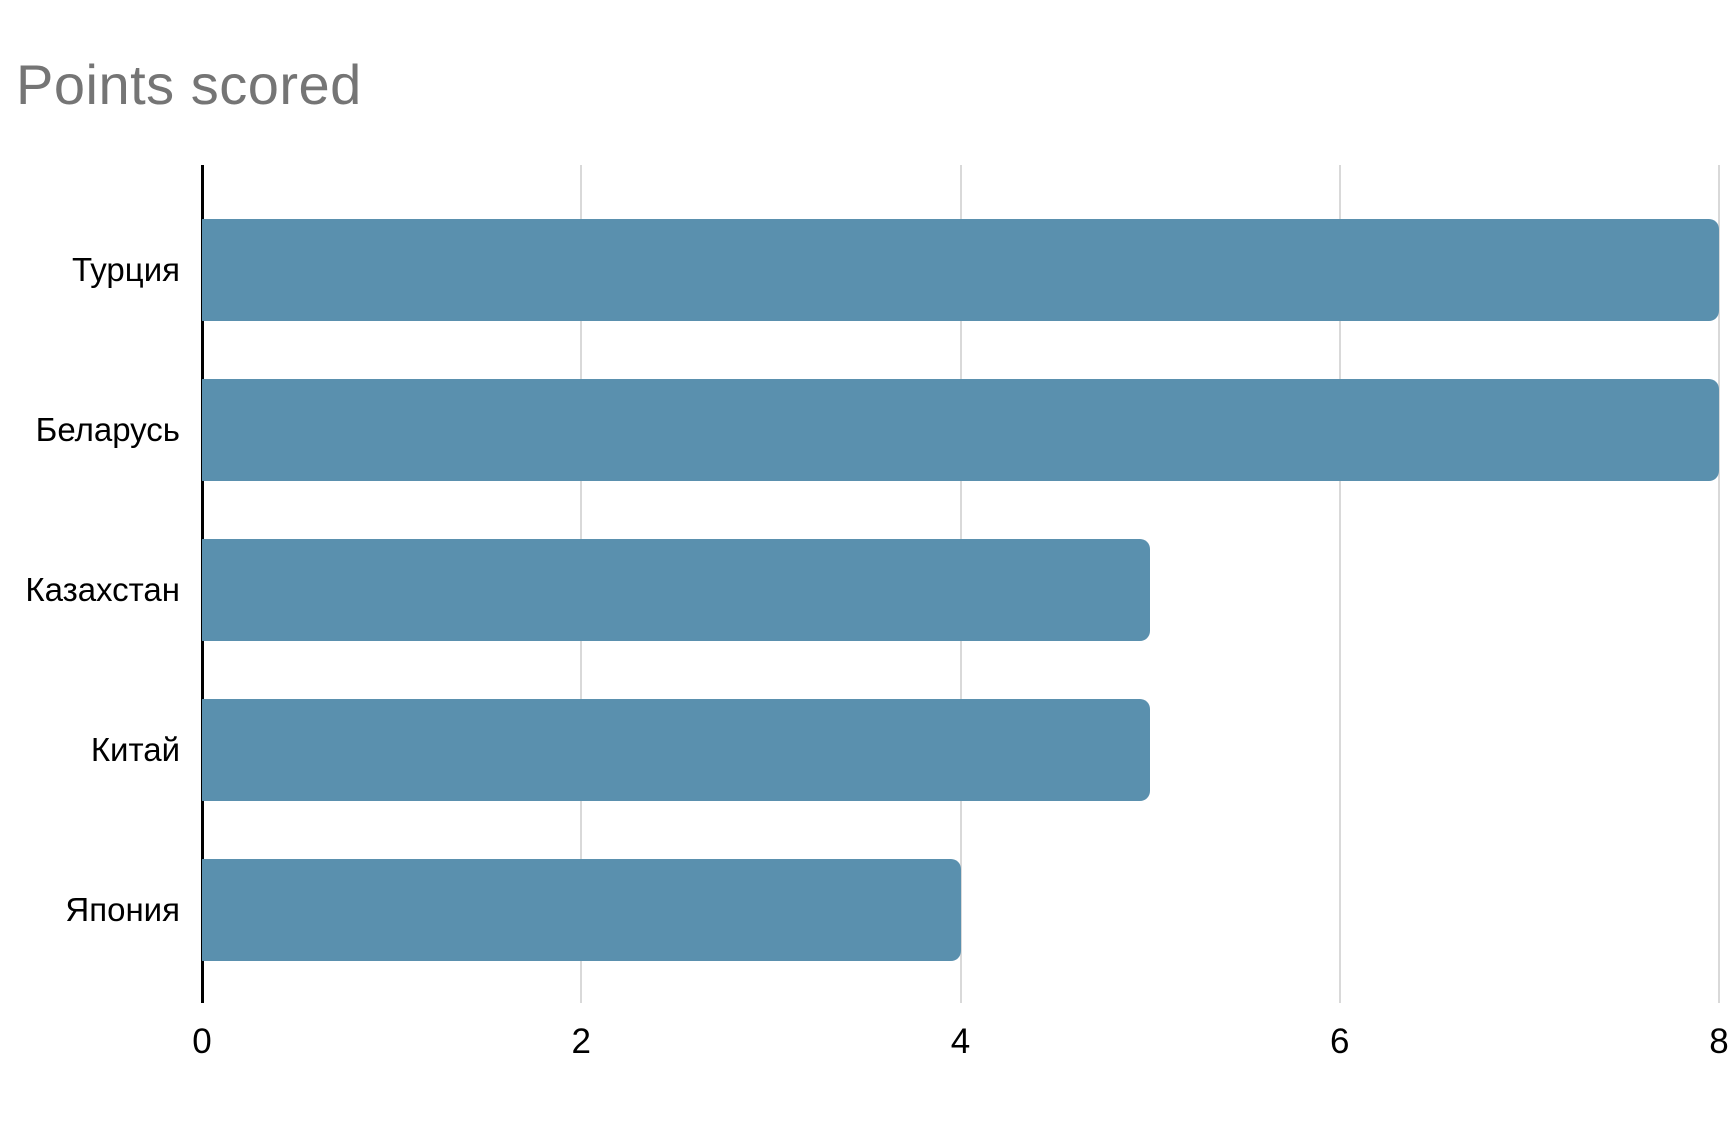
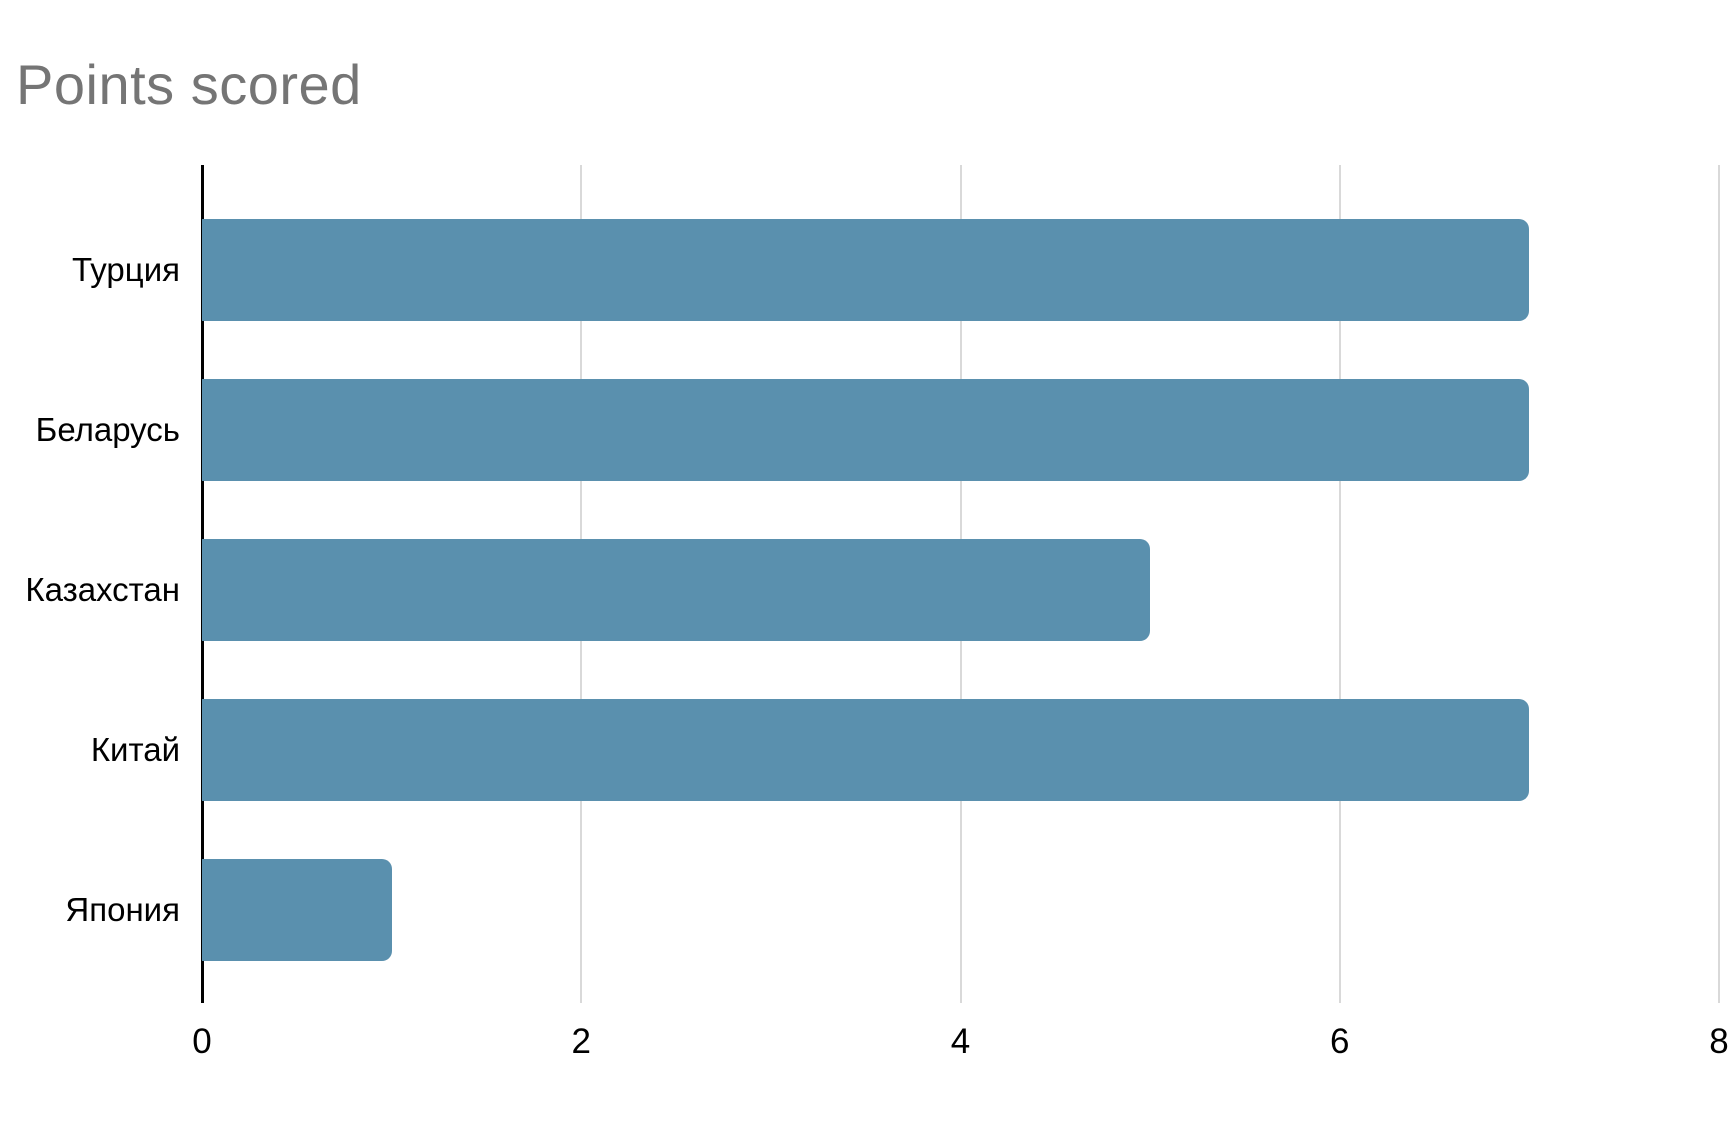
Турция: 8 -> 7
Беларусь: 8 -> 7
Китай: 5 -> 7
Япония: 4 -> 1
